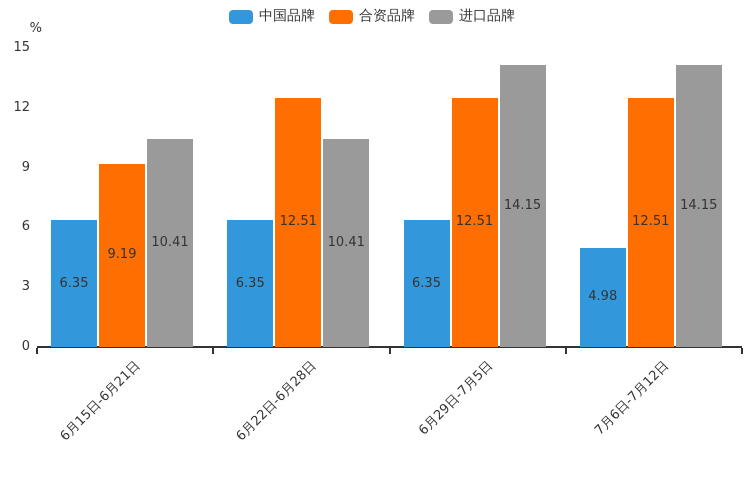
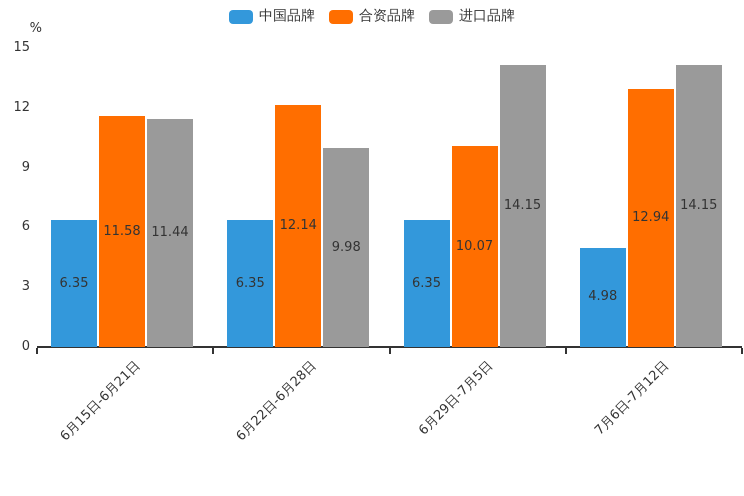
合资品牌/6月15日-6月21日: 9.19 -> 11.58
进口品牌/6月15日-6月21日: 10.41 -> 11.44
合资品牌/6月22日-6月28日: 12.51 -> 12.14
进口品牌/6月22日-6月28日: 10.41 -> 9.98
合资品牌/6月29日-7月5日: 12.51 -> 10.07
合资品牌/7月6日-7月12日: 12.51 -> 12.94
